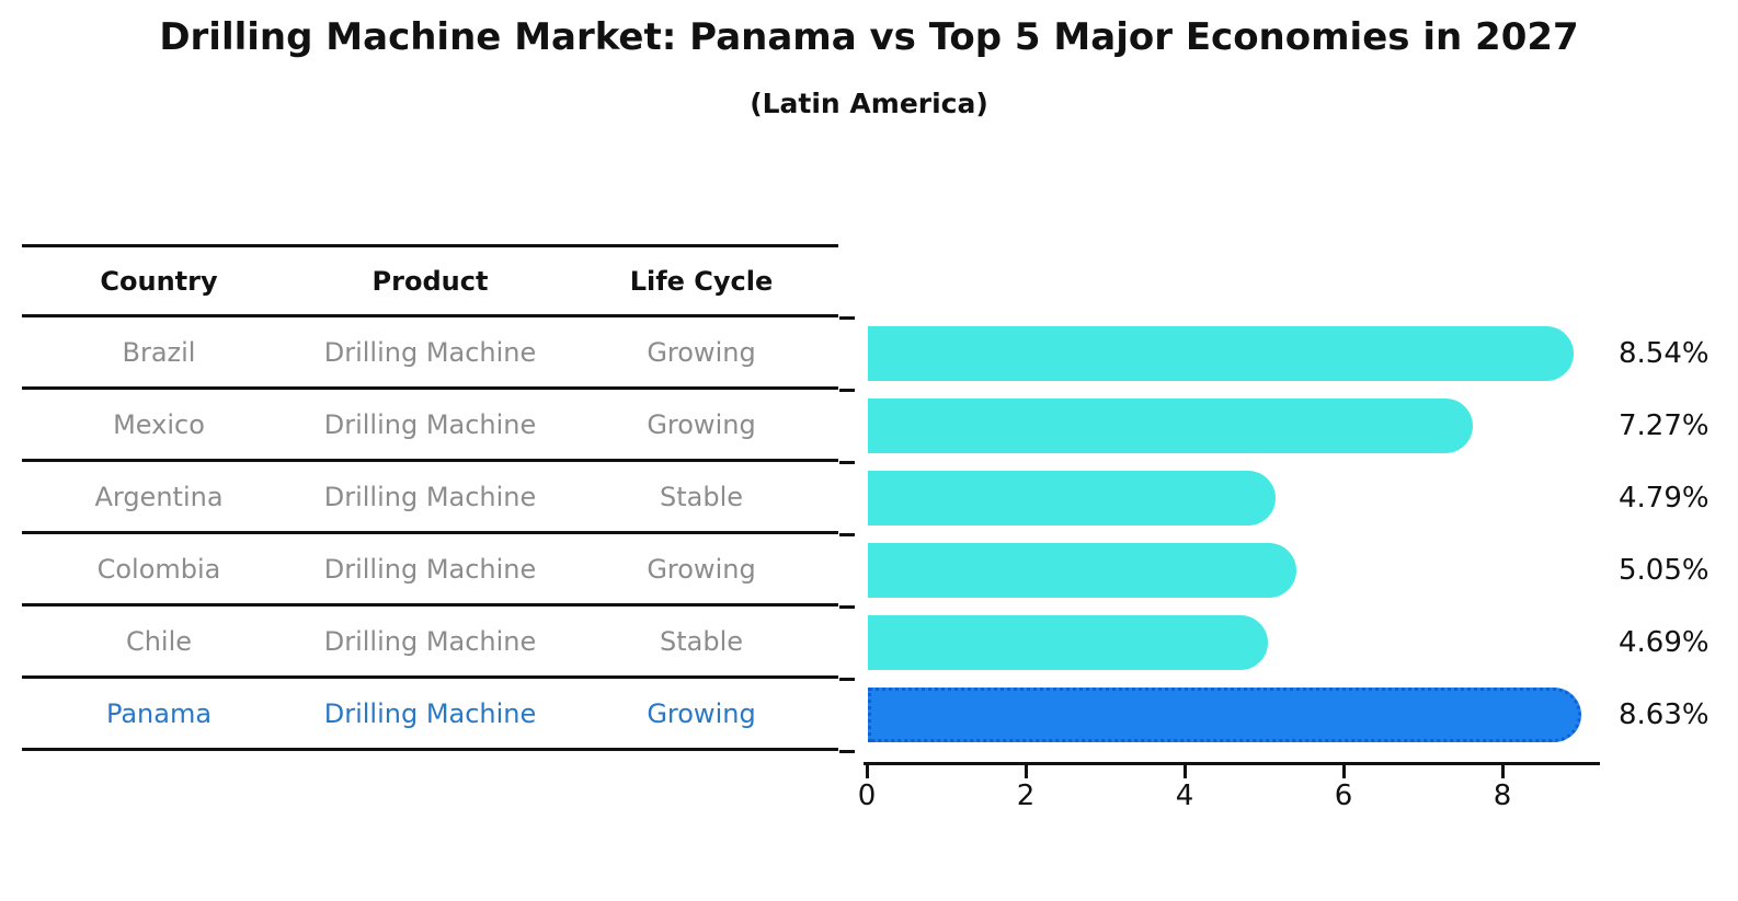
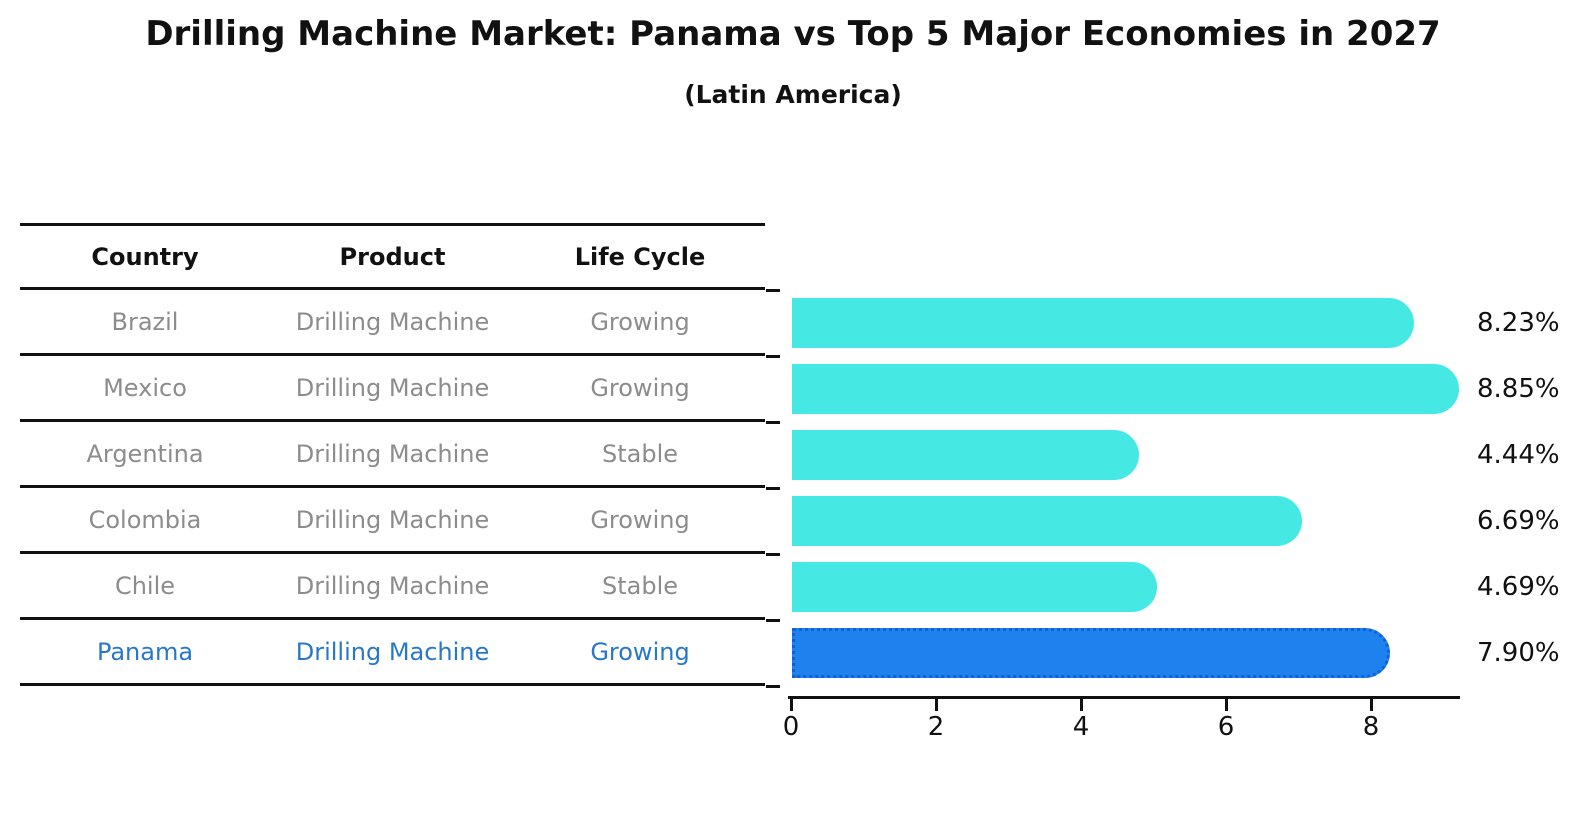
Brazil: 8.54% -> 8.23%
Mexico: 7.27% -> 8.85%
Argentina: 4.79% -> 4.44%
Colombia: 5.05% -> 6.69%
Panama: 8.63% -> 7.90%
